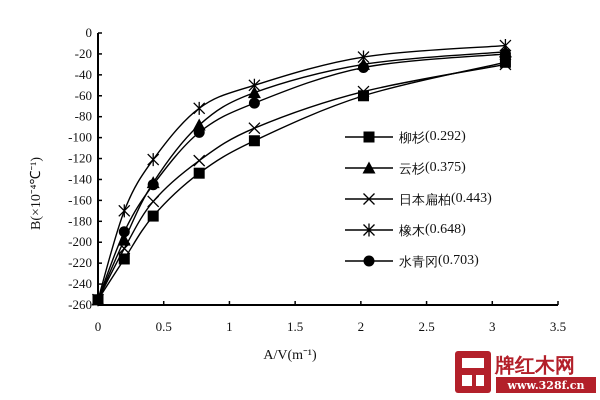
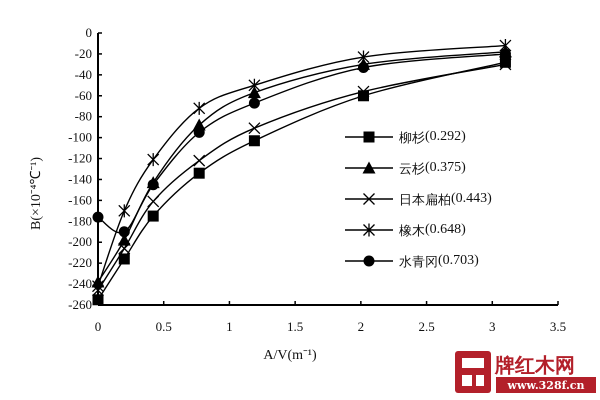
云杉/0: -255 -> -238
日本扁柏/0: -255 -> -246
橡木/0: -255 -> -242
水青冈/0: -255 -> -176
